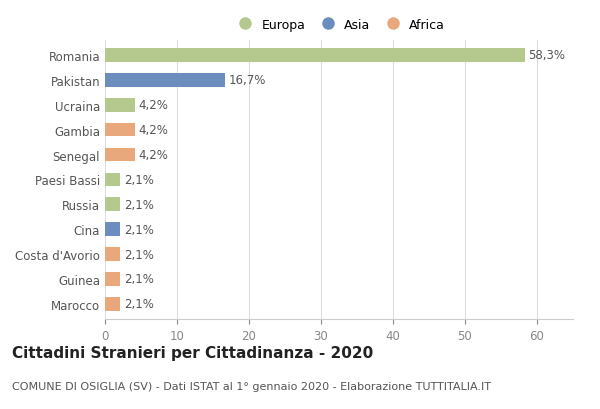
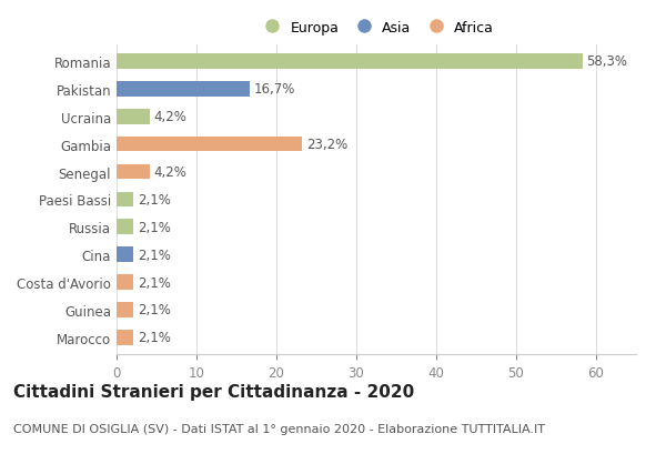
Gambia: 4,2% -> 23,2%
